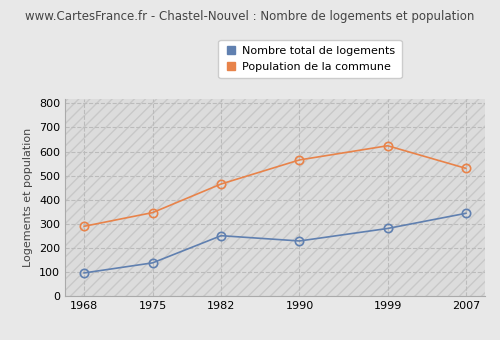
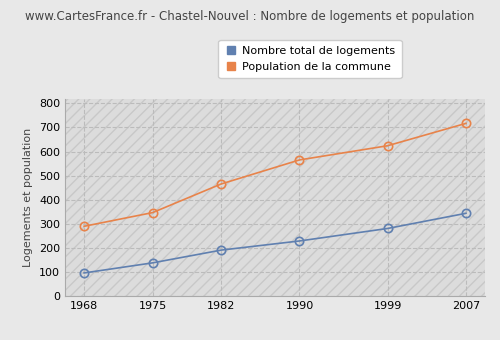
Nombre total de logements/1982: 250 -> 190
Population de la commune/2007: 530 -> 717
